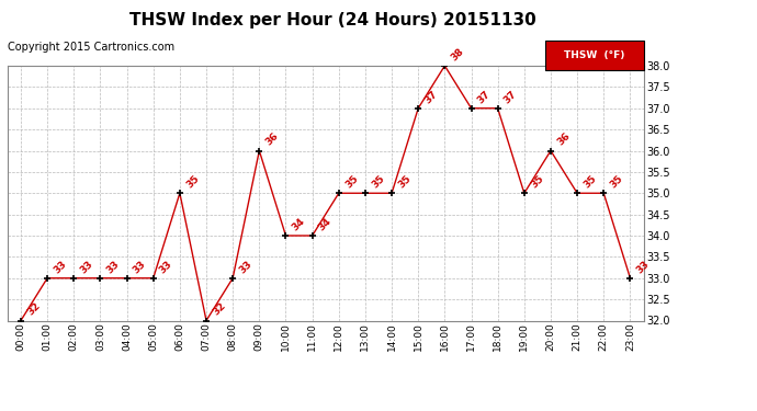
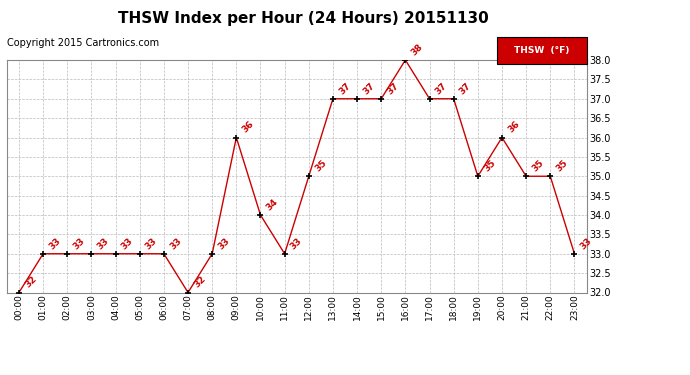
06:00: 35 -> 33
11:00: 34 -> 33
13:00: 35 -> 37
14:00: 35 -> 37
